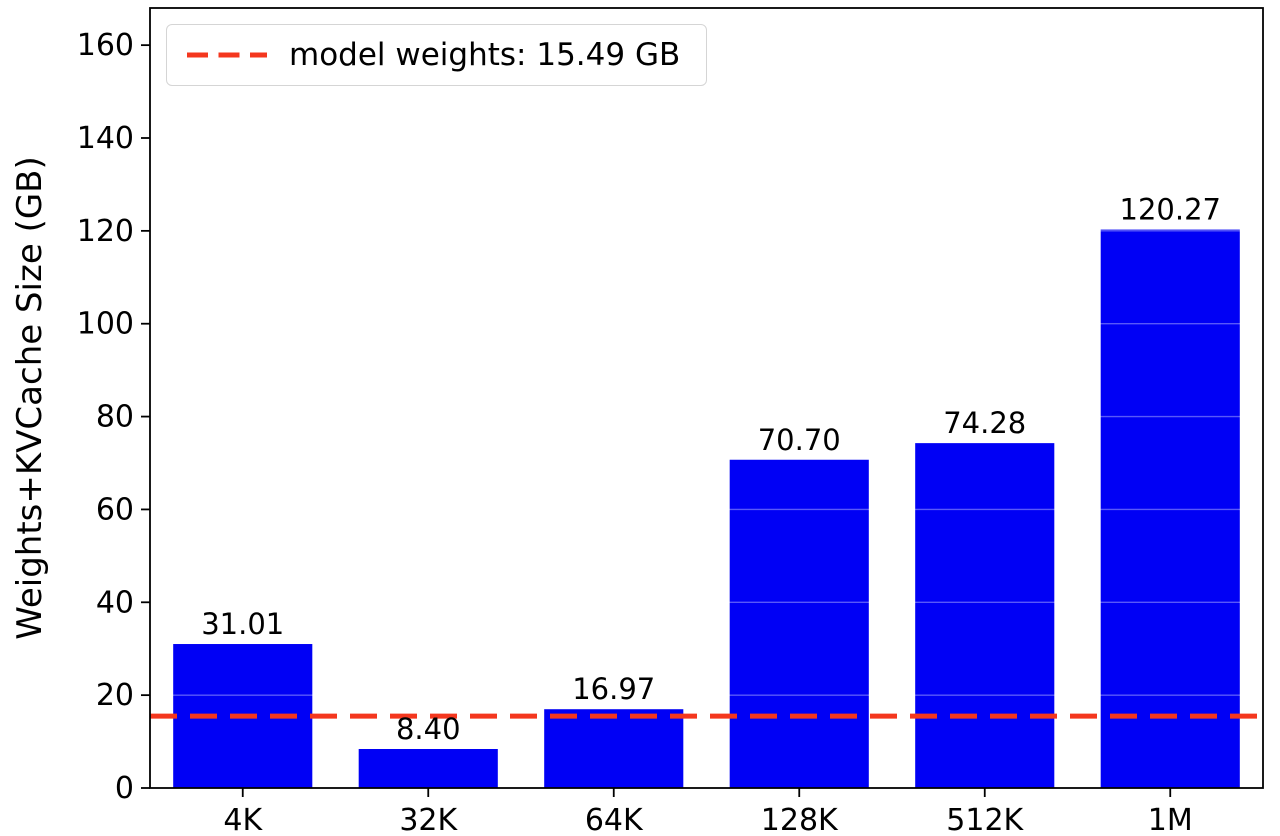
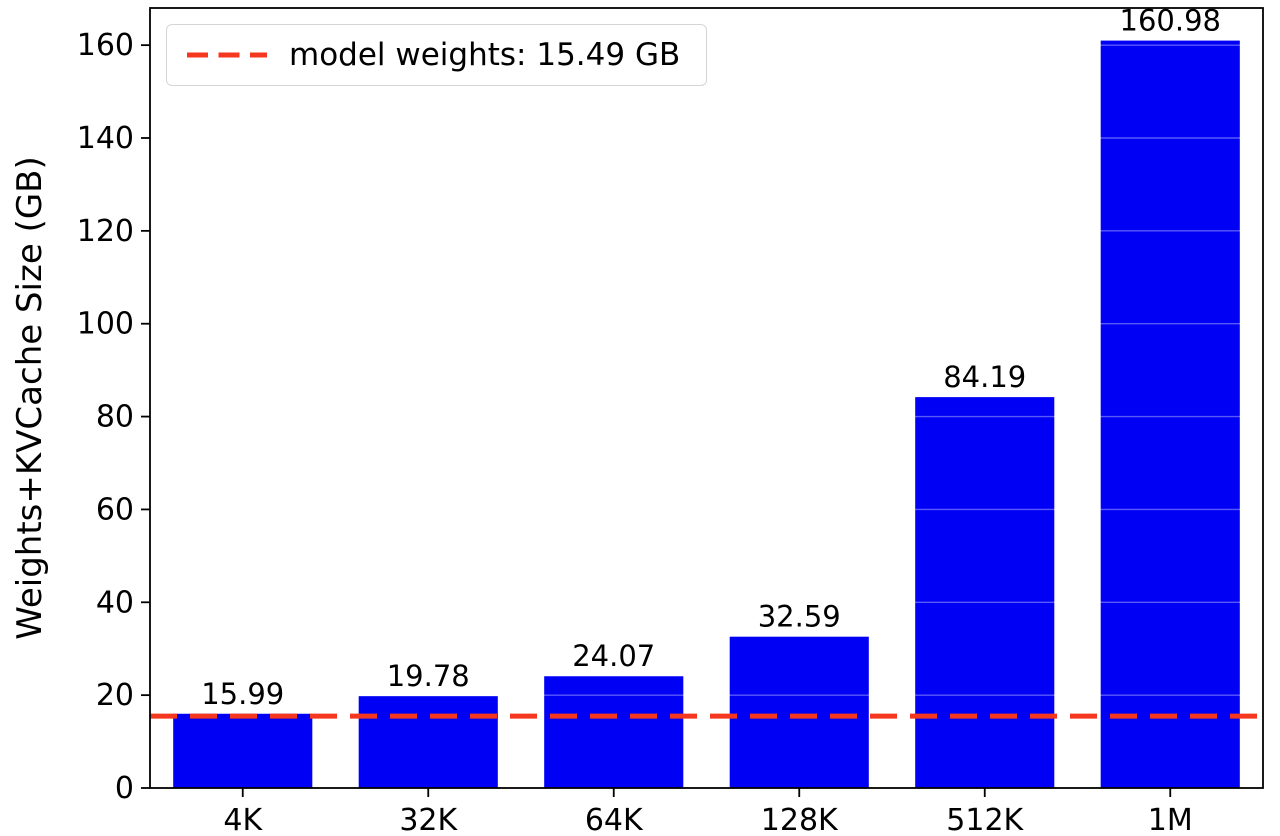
4K: 31.01 -> 15.99
32K: 8.40 -> 19.78
64K: 16.97 -> 24.07
128K: 70.70 -> 32.59
512K: 74.28 -> 84.19
1M: 120.27 -> 160.98
